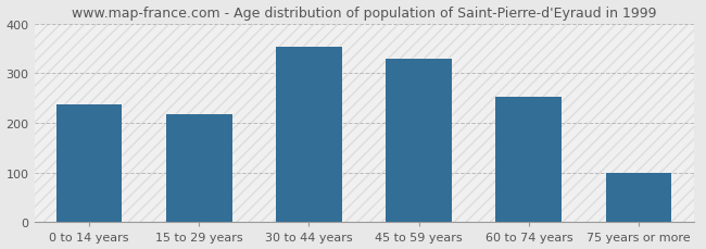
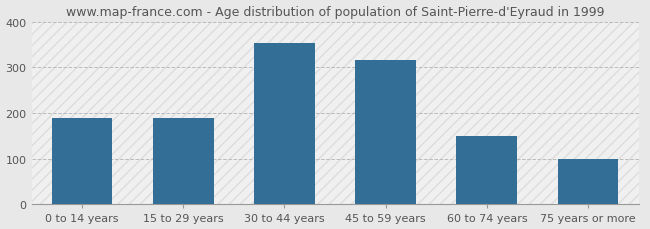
0 to 14 years: 238 -> 190
15 to 29 years: 218 -> 190
45 to 59 years: 330 -> 315
60 to 74 years: 252 -> 150
